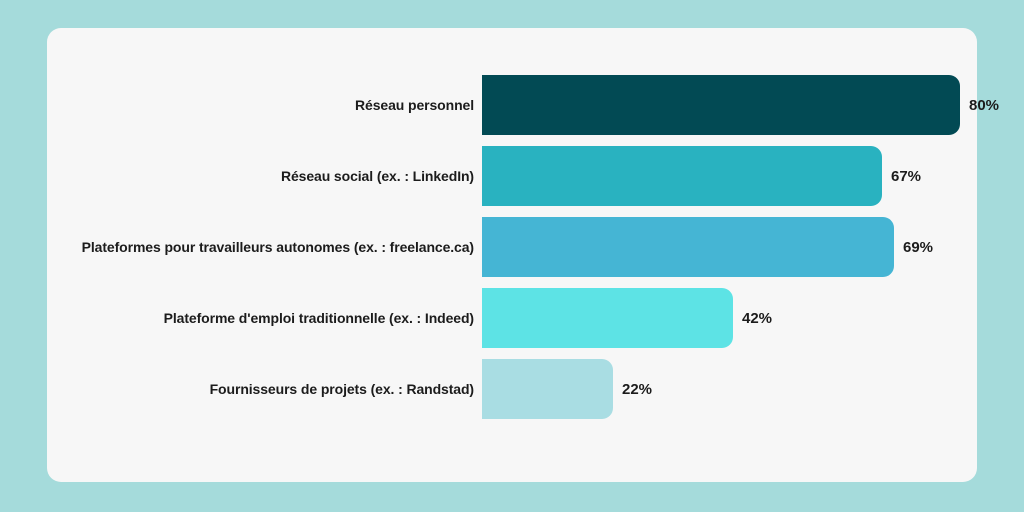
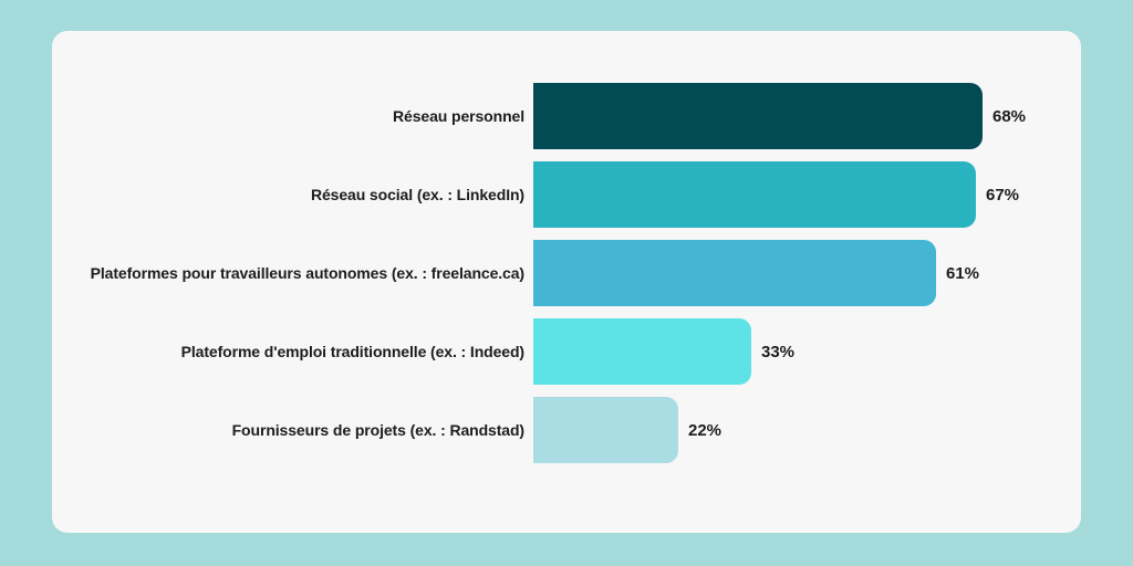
Réseau personnel: 80% -> 68%
Plateformes pour travailleurs autonomes (ex. : freelance.ca): 69% -> 61%
Plateforme d'emploi traditionnelle (ex. : Indeed): 42% -> 33%
